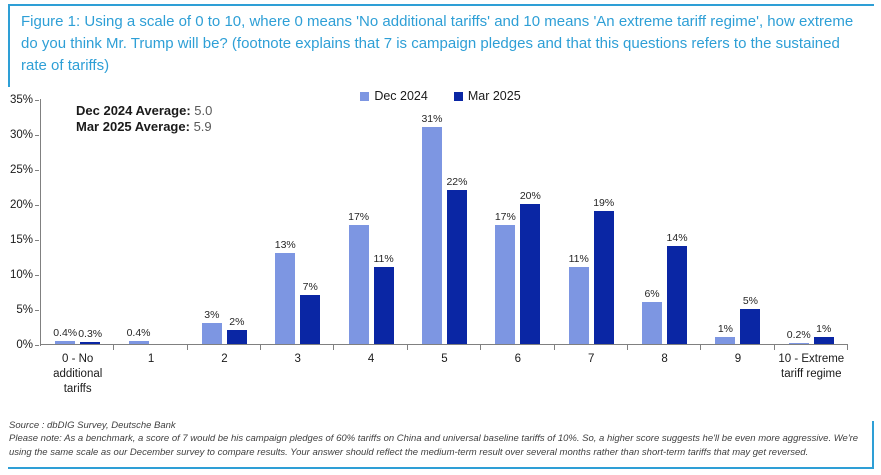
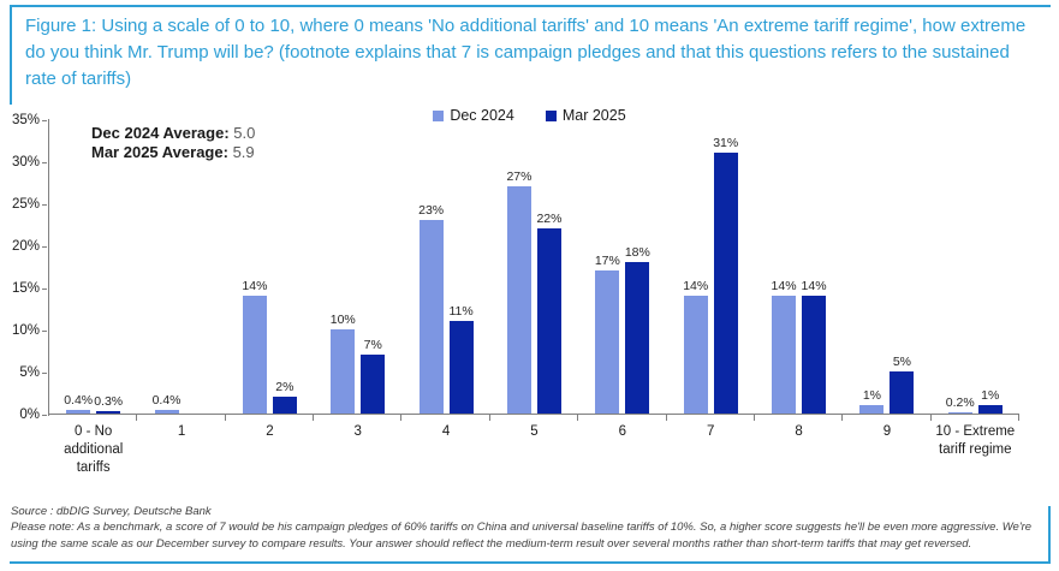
Dec 2024/2: 3% -> 14%
Dec 2024/3: 13% -> 10%
Dec 2024/4: 17% -> 23%
Dec 2024/5: 31% -> 27%
Mar 2025/6: 20% -> 18%
Dec 2024/7: 11% -> 14%
Mar 2025/7: 19% -> 31%
Dec 2024/8: 6% -> 14%
